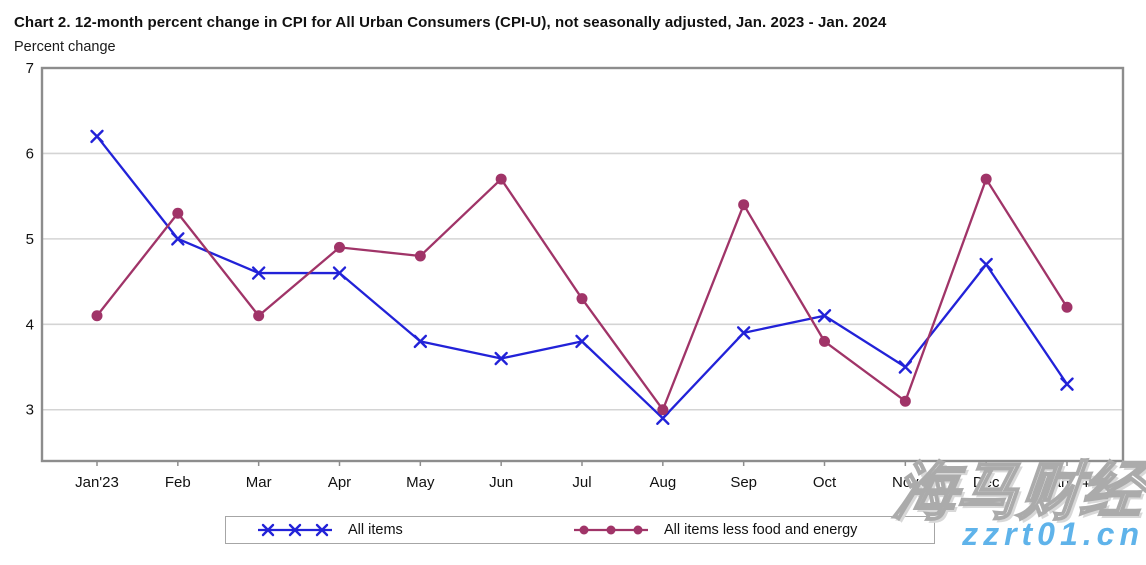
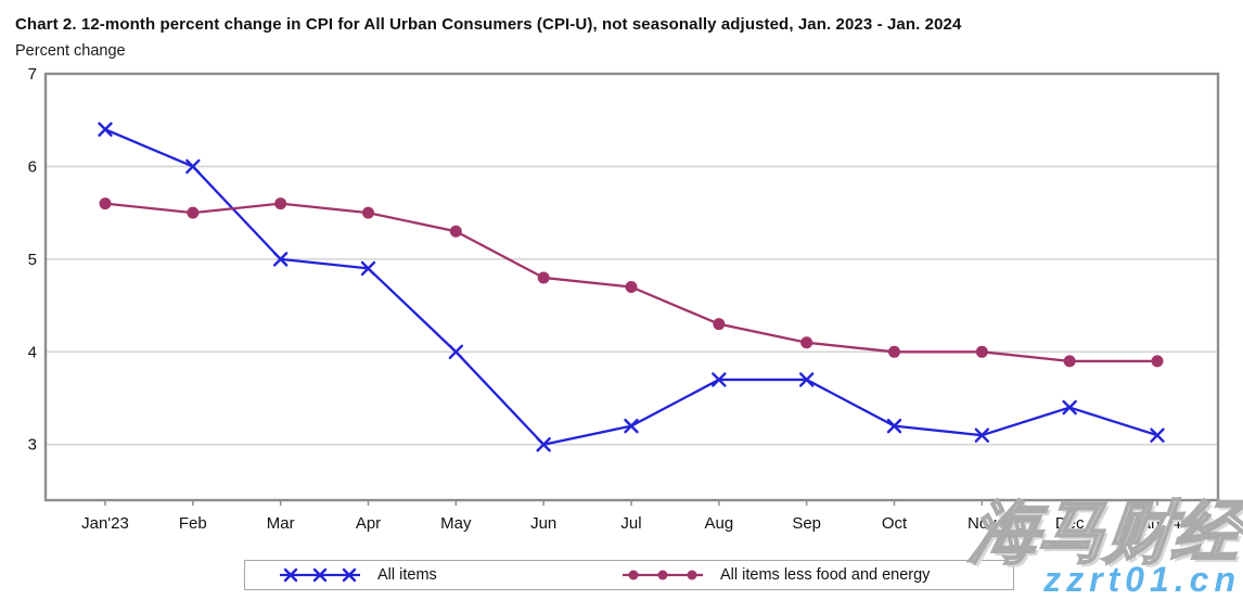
All items/Jan'23: 6.2 -> 6.4
All items less food and energy/Jan'23: 4.1 -> 5.6
All items/Feb: 5.0 -> 6.0
All items less food and energy/Feb: 5.3 -> 5.5
All items/Mar: 4.6 -> 5.0
All items less food and energy/Mar: 4.1 -> 5.6
All items/Apr: 4.6 -> 4.9
All items less food and energy/Apr: 4.9 -> 5.5
All items/May: 3.8 -> 4.0
All items less food and energy/May: 4.8 -> 5.3
All items/Jun: 3.6 -> 3.0
All items less food and energy/Jun: 5.7 -> 4.8
All items/Jul: 3.8 -> 3.2
All items less food and energy/Jul: 4.3 -> 4.7
All items/Aug: 2.9 -> 3.7
All items less food and energy/Aug: 3.0 -> 4.3
All items/Sep: 3.9 -> 3.7
All items less food and energy/Sep: 5.4 -> 4.1
All items/Oct: 4.1 -> 3.2
All items less food and energy/Oct: 3.8 -> 4.0
All items/Nov: 3.5 -> 3.1
All items less food and energy/Nov: 3.1 -> 4.0
All items/Dec: 4.7 -> 3.4
All items less food and energy/Dec: 5.7 -> 3.9
All items/Jan'24: 3.3 -> 3.1
All items less food and energy/Jan'24: 4.2 -> 3.9
